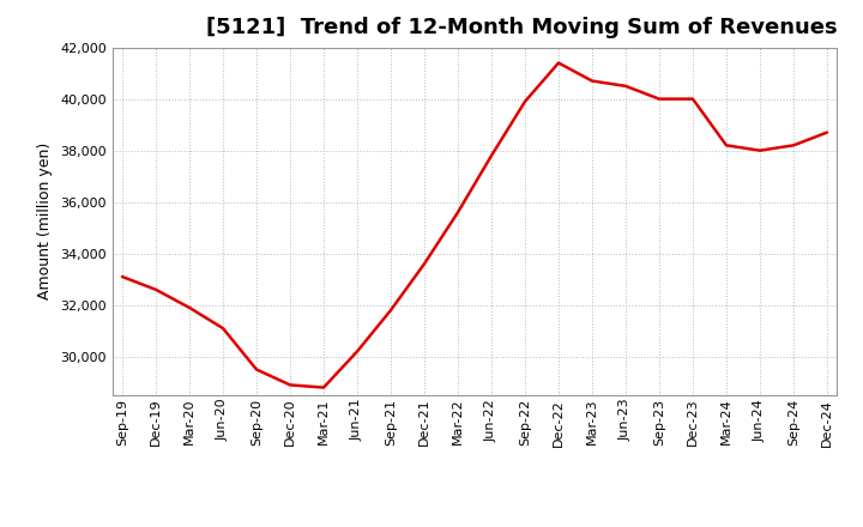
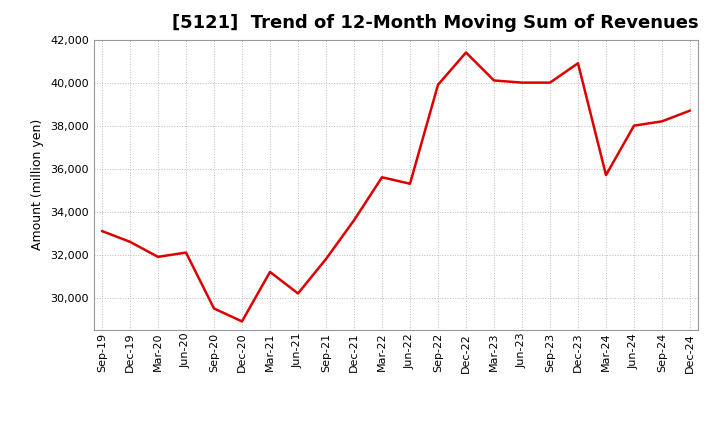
Jun-20: 31,100 -> 32,100
Mar-21: 28,800 -> 31,200
Jun-22: 37,800 -> 35,300
Mar-23: 40,700 -> 40,100
Jun-23: 40,500 -> 40,000
Dec-23: 40,000 -> 40,900
Mar-24: 38,200 -> 35,700
